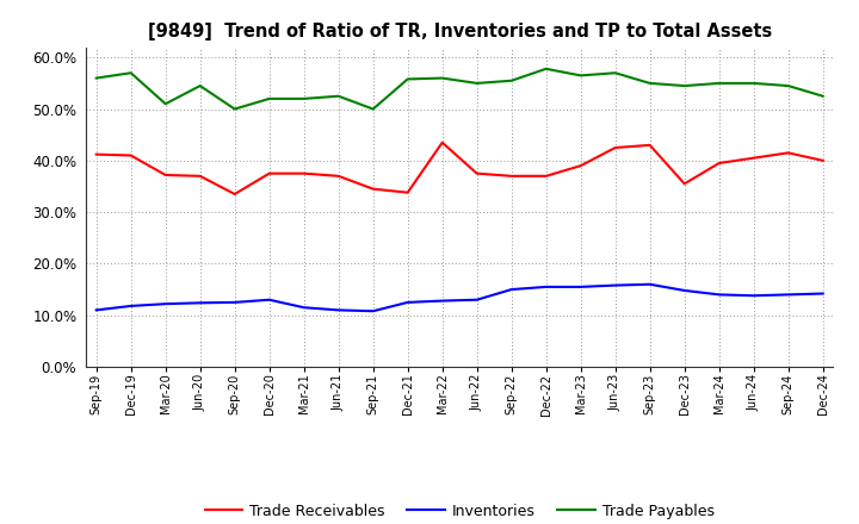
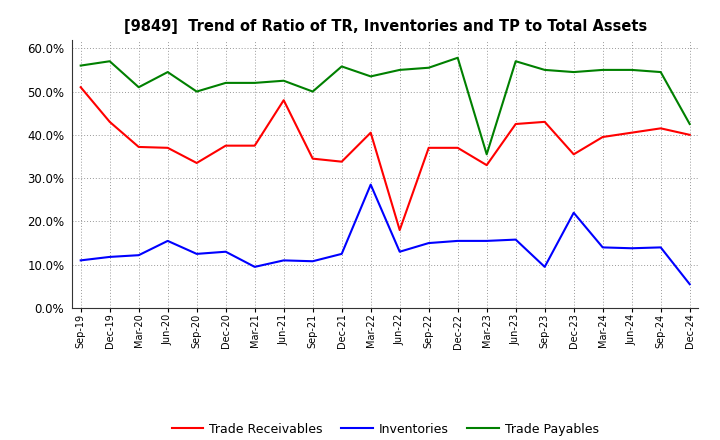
Trade Receivables/Sep-19: 41.2% -> 51.0%
Trade Receivables/Dec-19: 41.0% -> 43.0%
Inventories/Jun-20: 12.4% -> 15.5%
Inventories/Mar-21: 11.5% -> 9.5%
Trade Receivables/Jun-21: 37.0% -> 48.0%
Trade Receivables/Mar-22: 43.5% -> 40.5%
Inventories/Mar-22: 12.8% -> 28.5%
Trade Payables/Mar-22: 56.0% -> 53.5%
Trade Receivables/Jun-22: 37.5% -> 18.0%
Trade Receivables/Mar-23: 39.0% -> 33.0%
Trade Payables/Mar-23: 56.5% -> 35.5%
Inventories/Sep-23: 16.0% -> 9.5%
Inventories/Dec-23: 14.8% -> 22.0%
Inventories/Dec-24: 14.2% -> 5.5%
Trade Payables/Dec-24: 52.5% -> 42.5%
